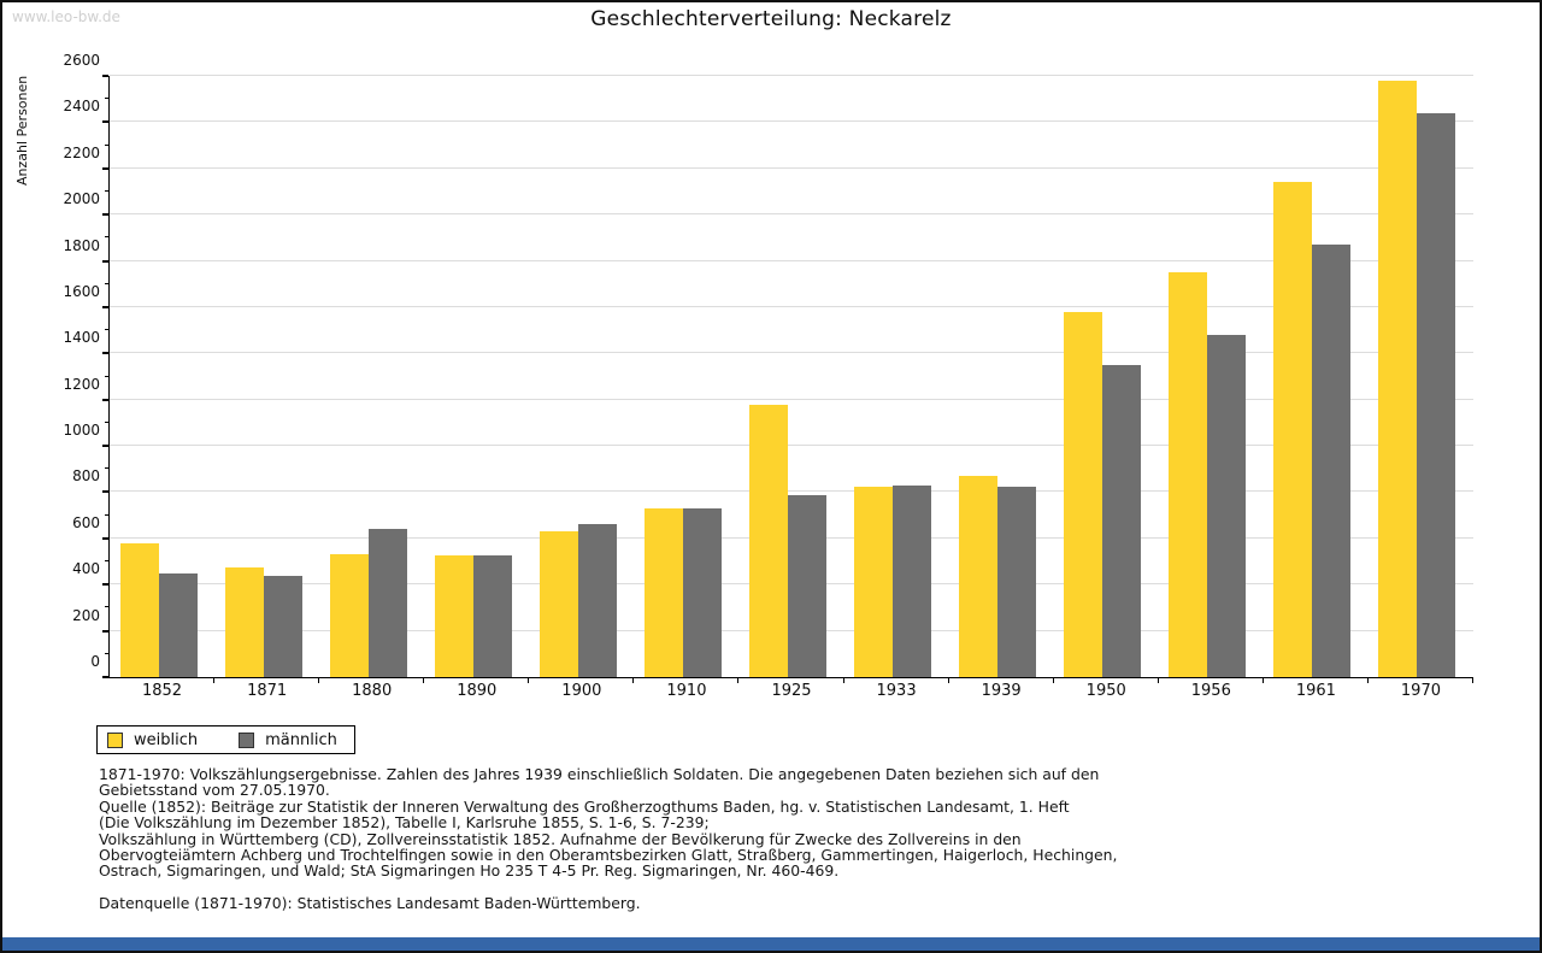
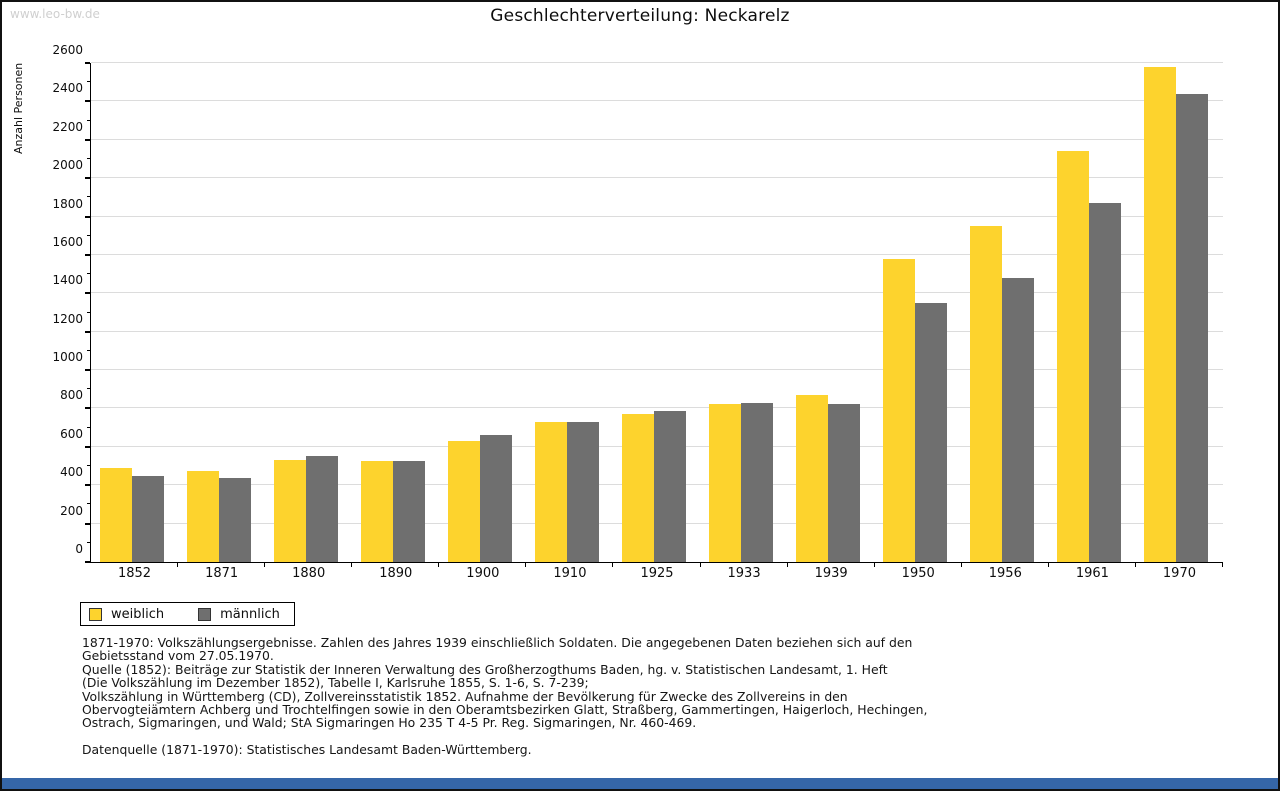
weiblich/1852: 580 -> 490
männlich/1880: 640 -> 550
weiblich/1925: 1180 -> 770
